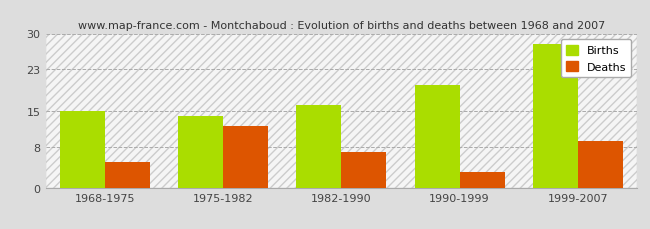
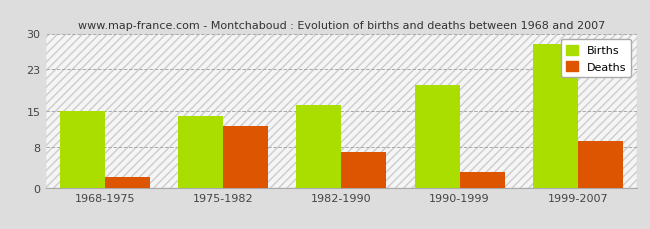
Deaths/1968-1975: 5 -> 2
